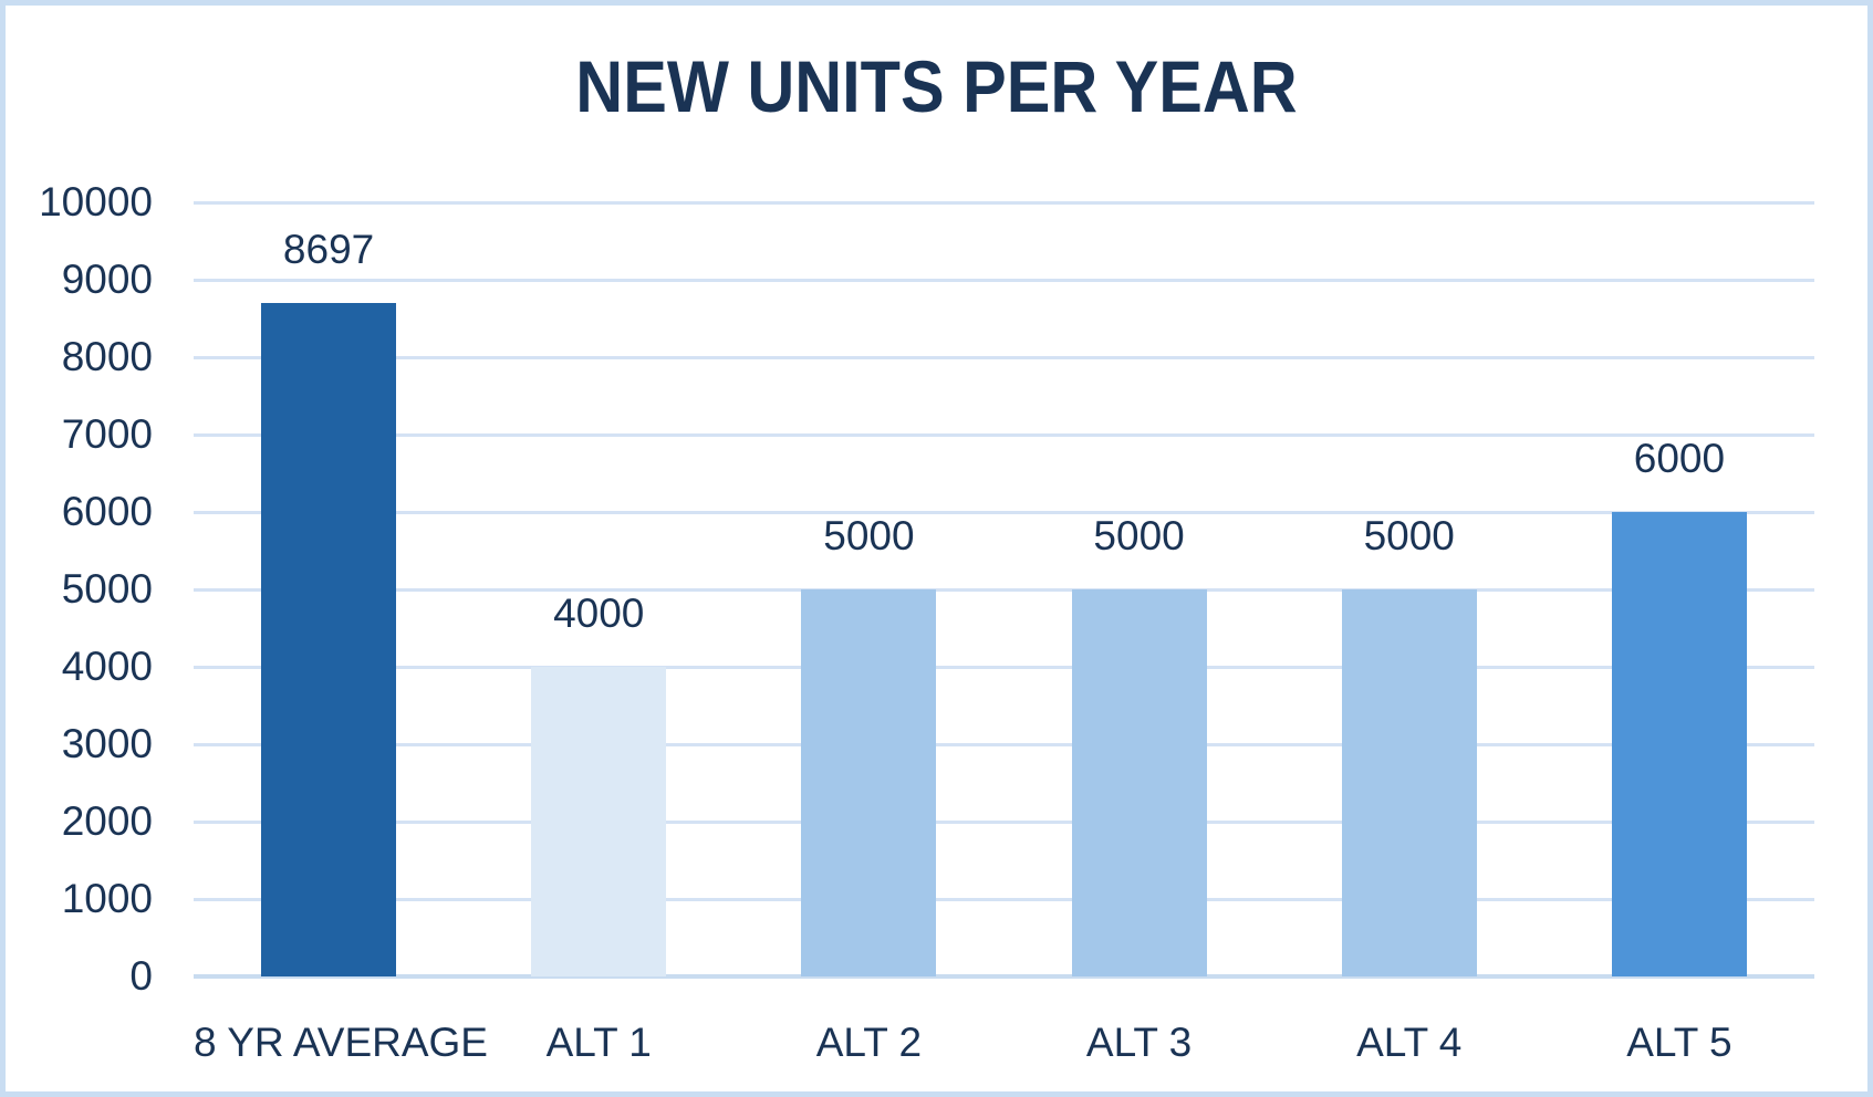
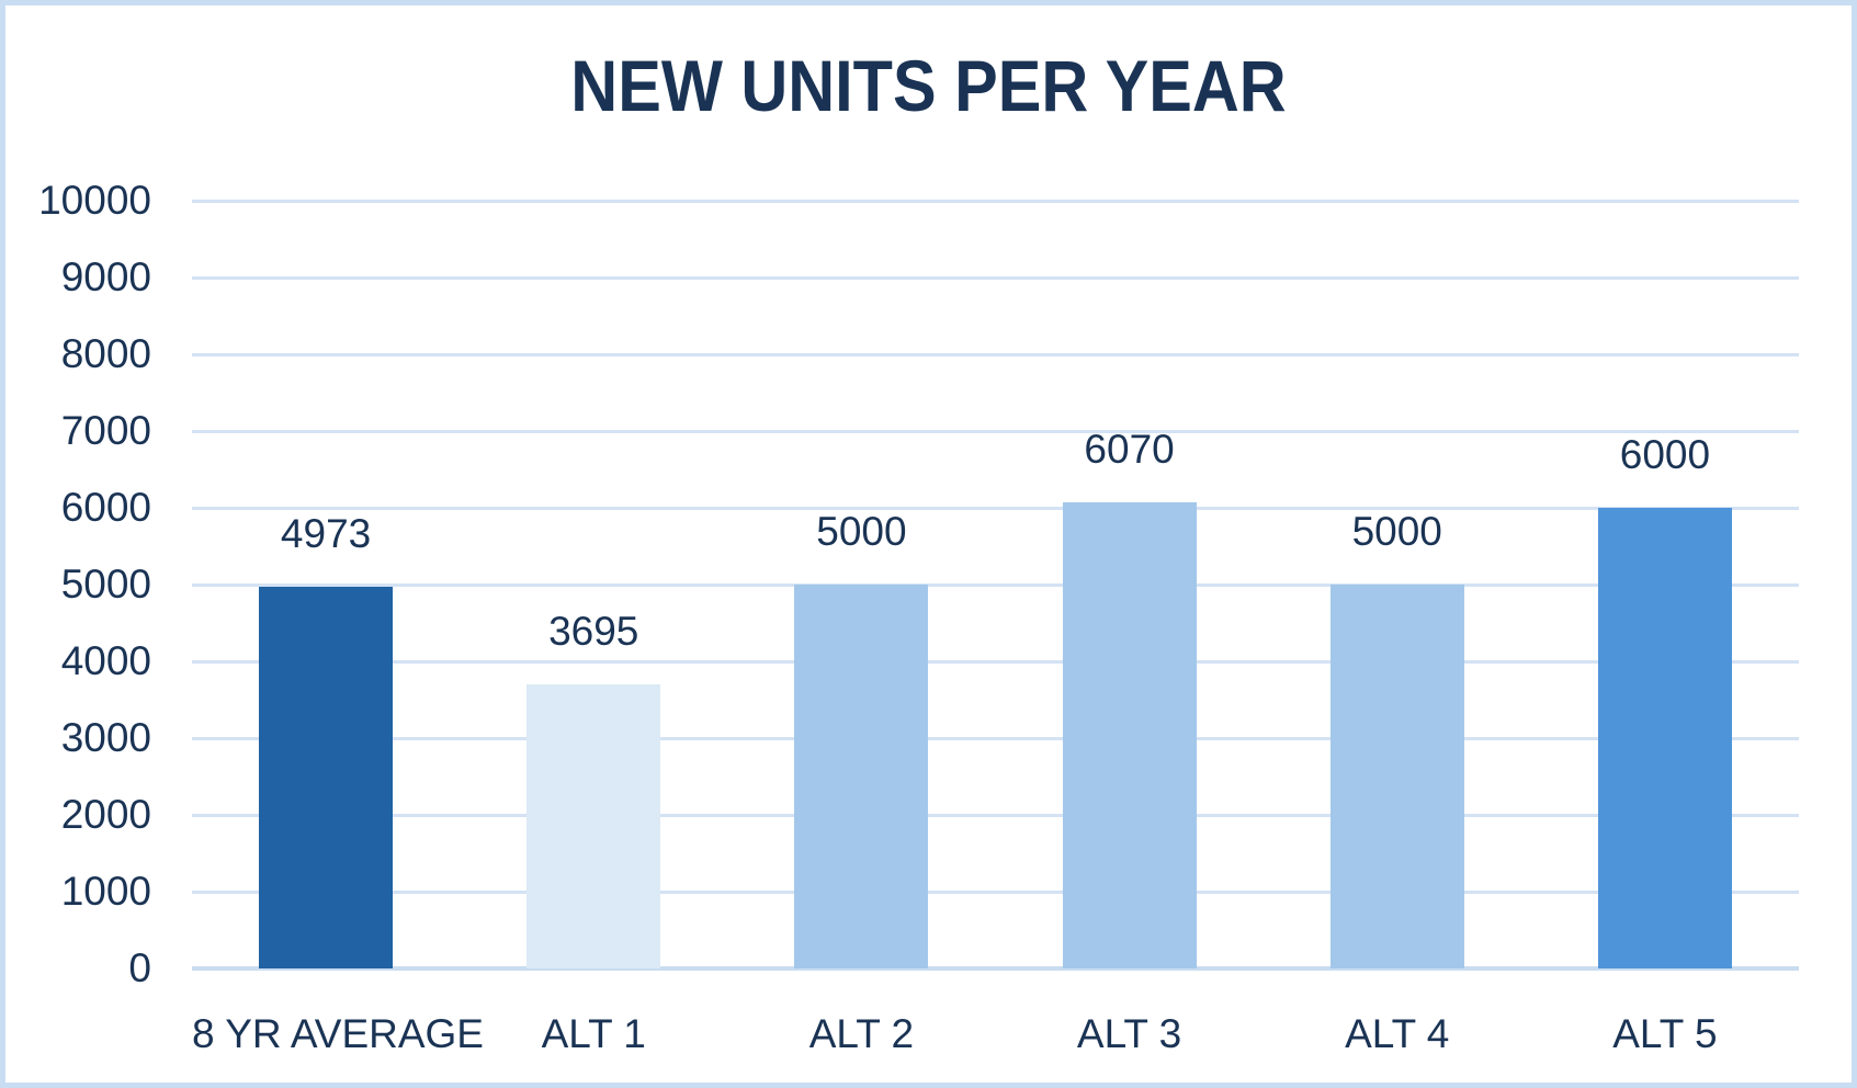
8 YR AVERAGE: 8697 -> 4973
ALT 1: 4000 -> 3695
ALT 3: 5000 -> 6070
